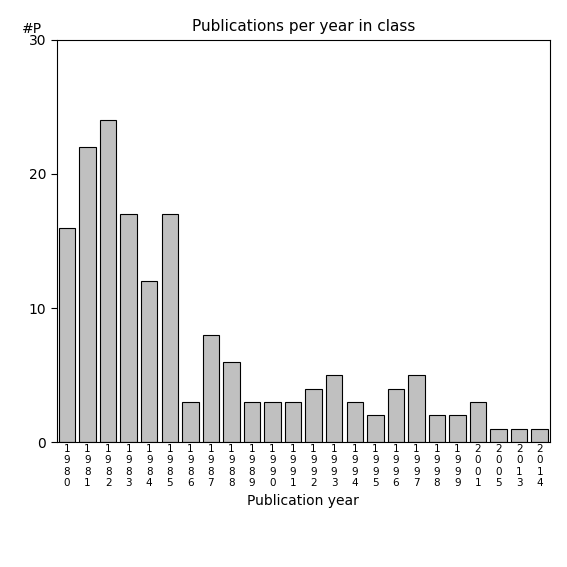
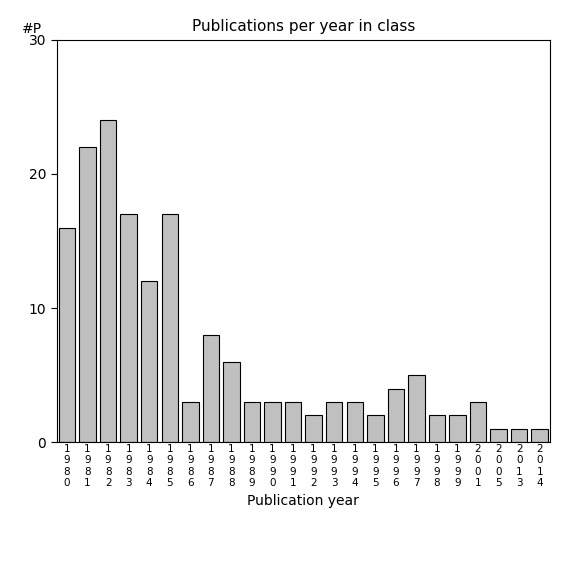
1 9 9 2: 4 -> 2
1 9 9 3: 5 -> 3
